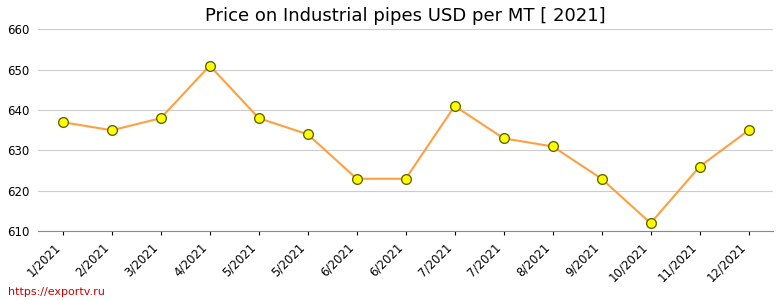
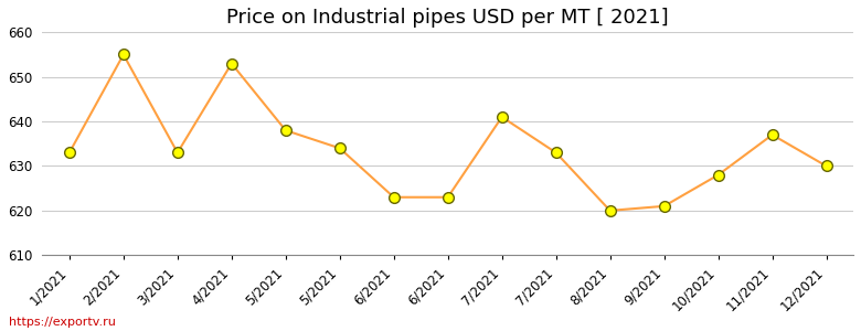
1/2021: 637 -> 633
2/2021: 635 -> 655
3/2021: 638 -> 633
4/2021: 651 -> 653
8/2021: 631 -> 620
9/2021: 623 -> 621
10/2021: 612 -> 628
11/2021: 626 -> 637
12/2021: 635 -> 630
